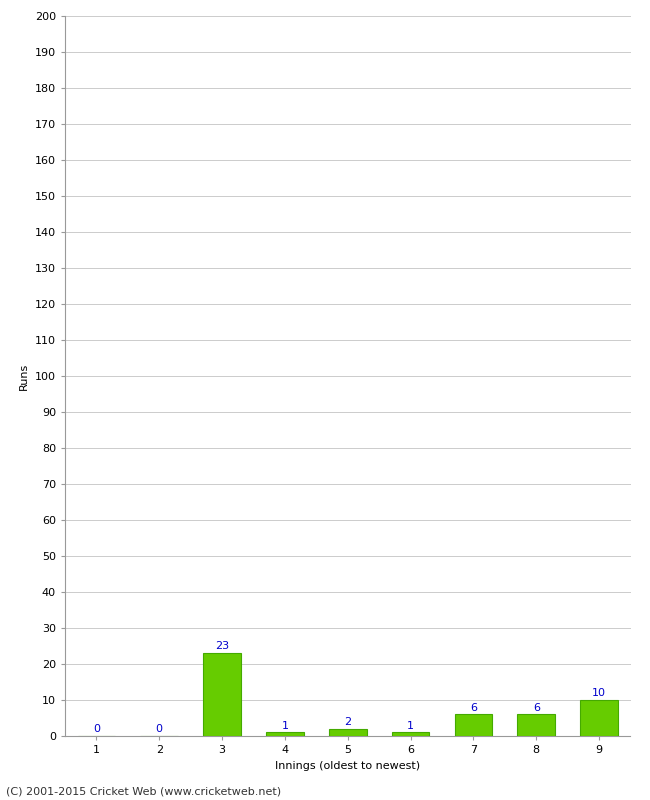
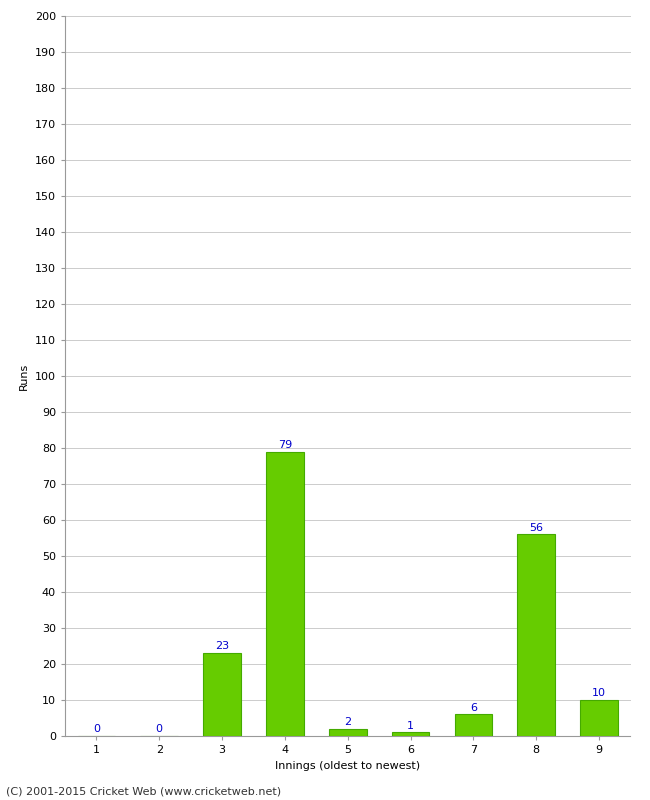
4: 1 -> 79
8: 6 -> 56
